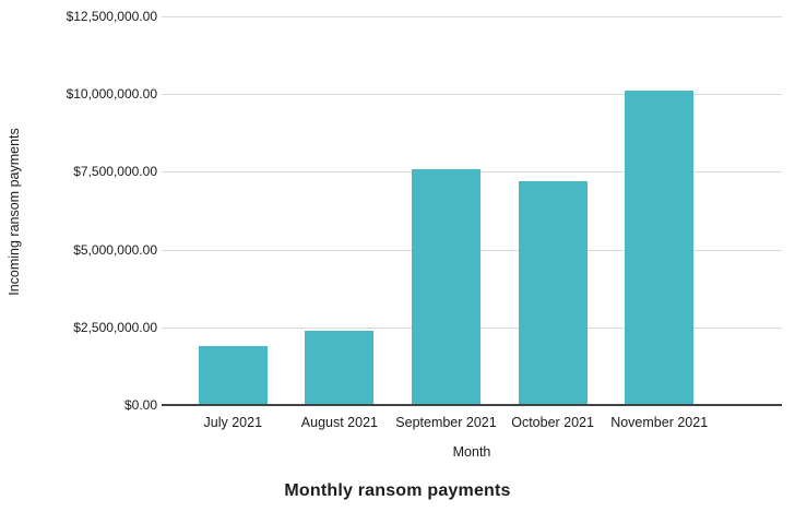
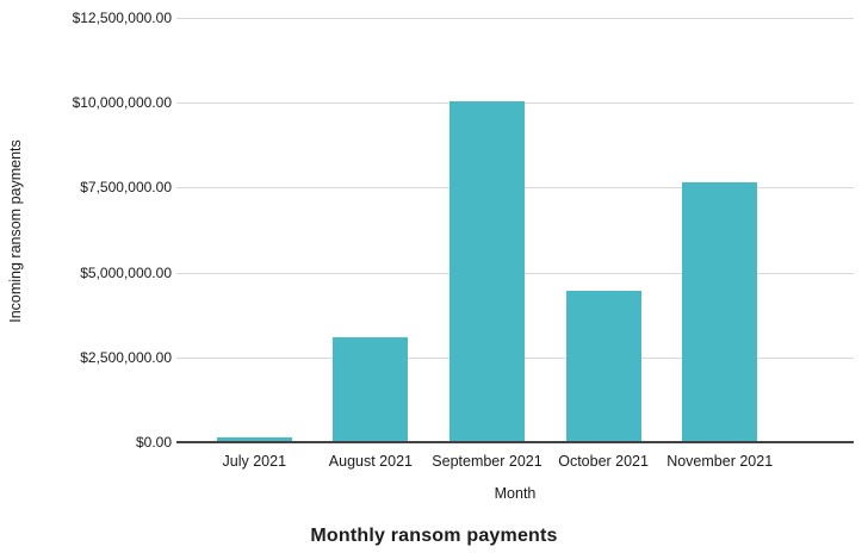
July 2021: $1900000 -> $200000
August 2021: $2400000 -> $3100000
September 2021: $7600000 -> $10000000
October 2021: $7200000 -> $4400000
November 2021: $10100000 -> $7600000
